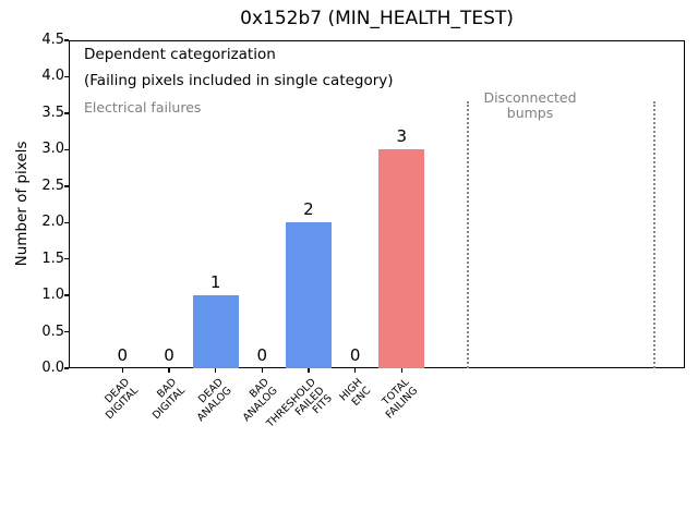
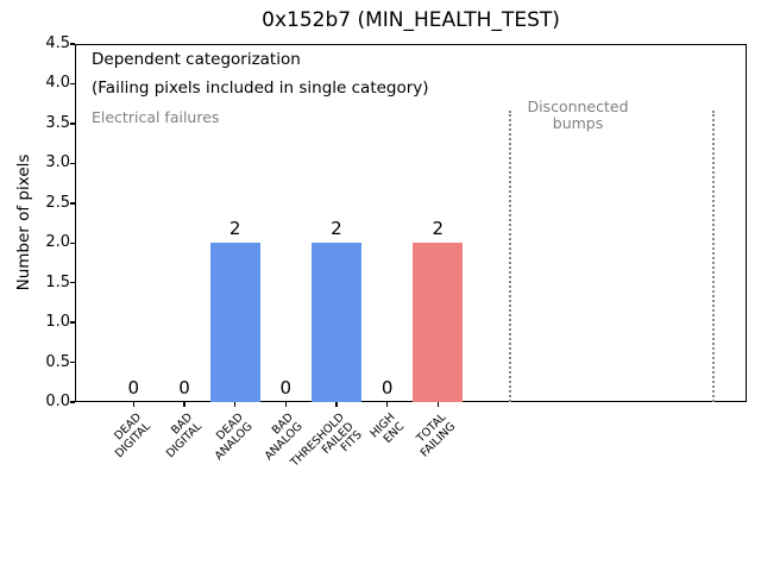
DEAD ANALOG: 1 -> 2
TOTAL FAILING: 3 -> 2
